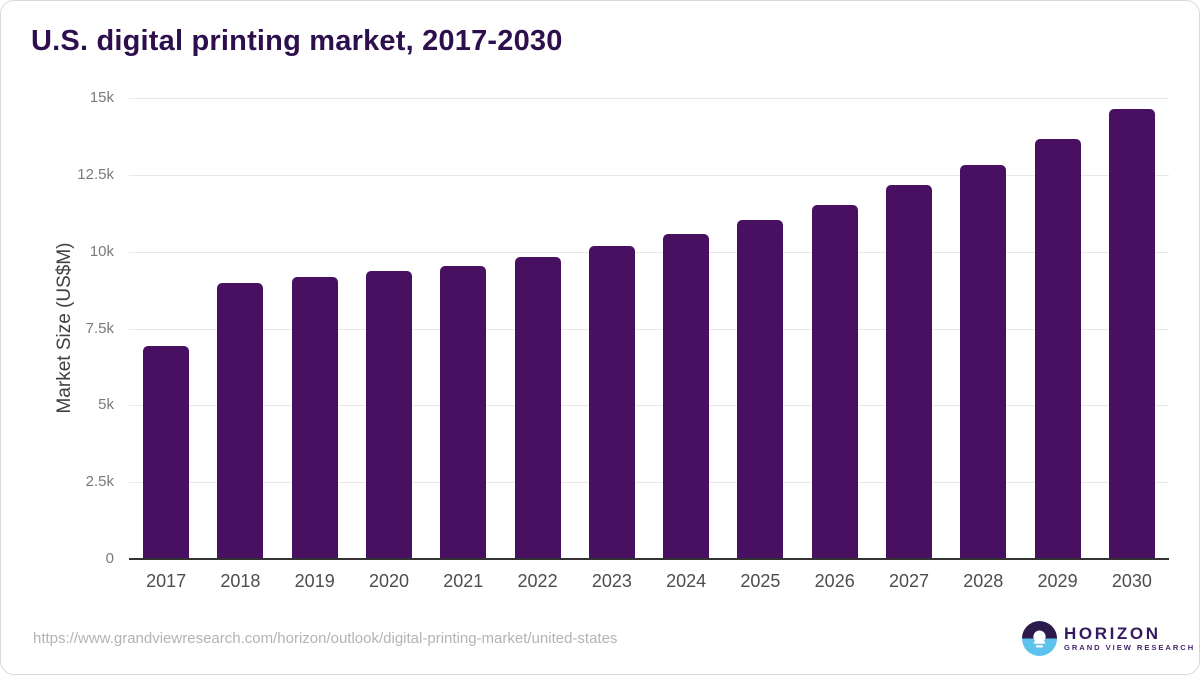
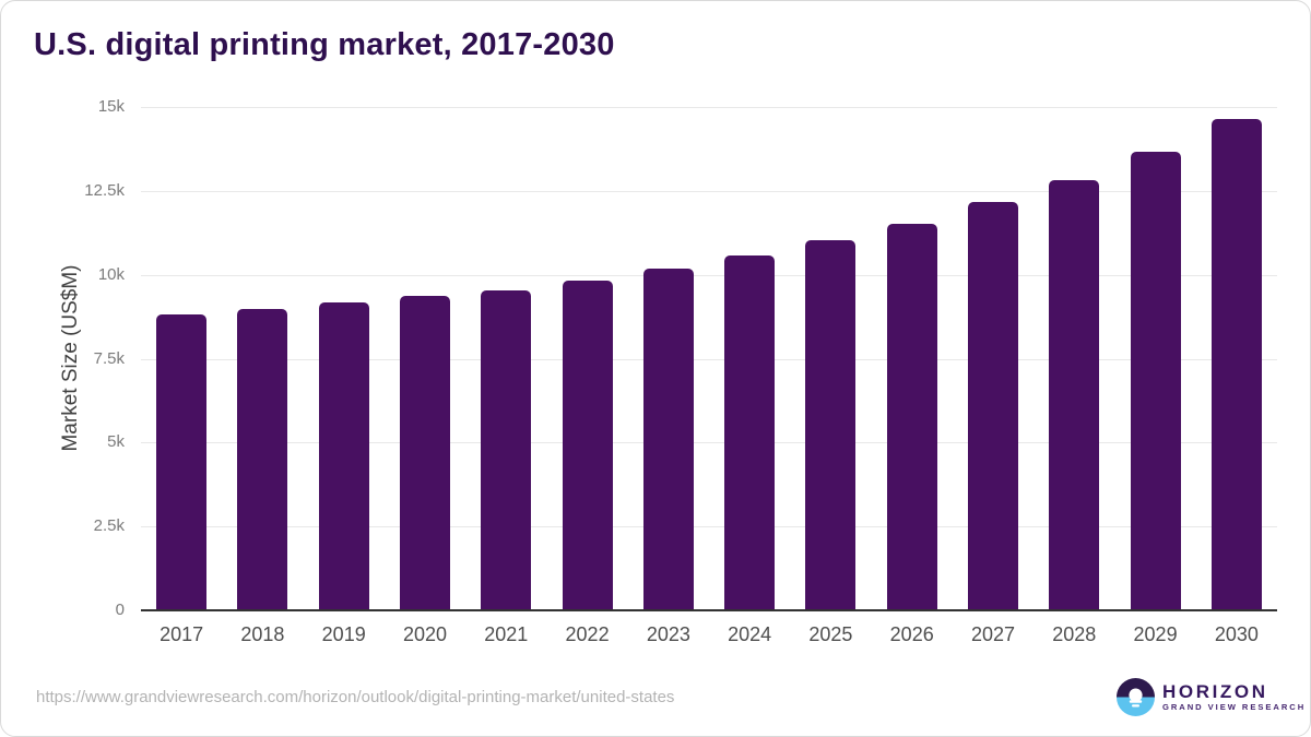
2017: 6.9k -> 8.8k
